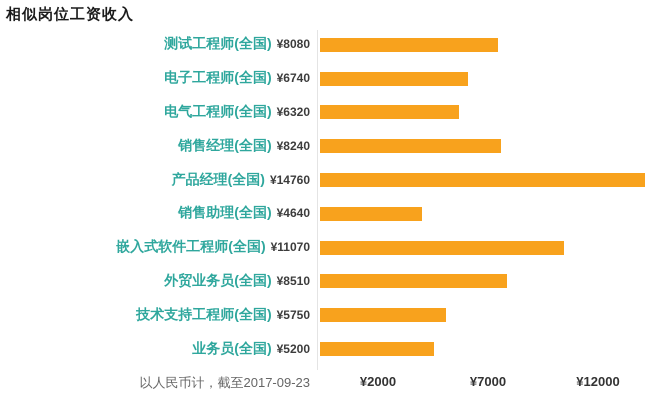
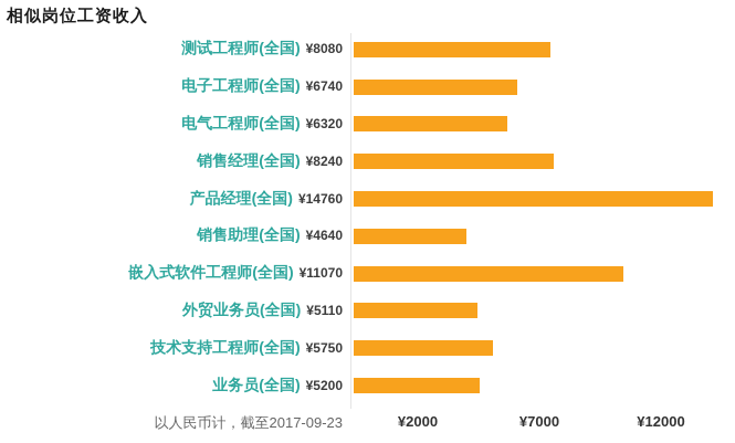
外贸业务员(全国): ¥8510 -> ¥5110
